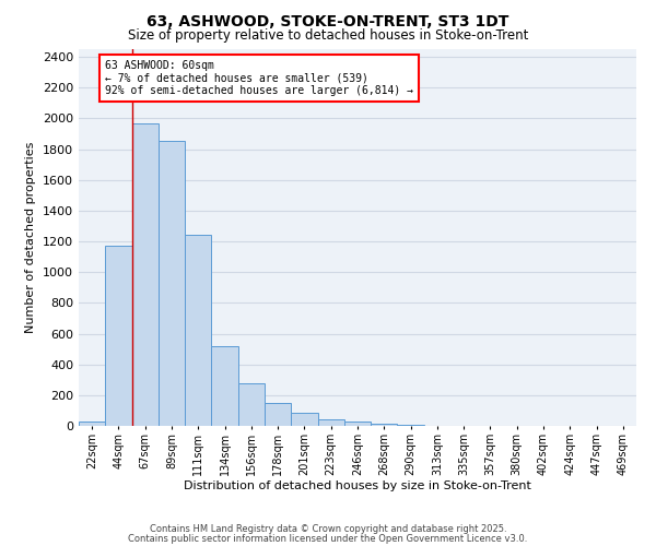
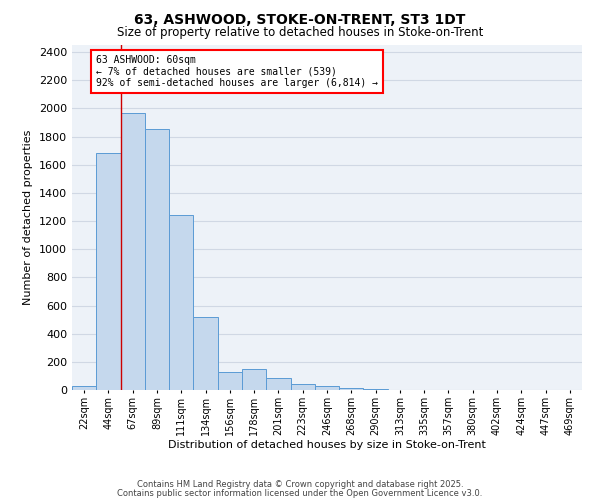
44sqm: 1170 -> 1680
156sqm: 280 -> 130
